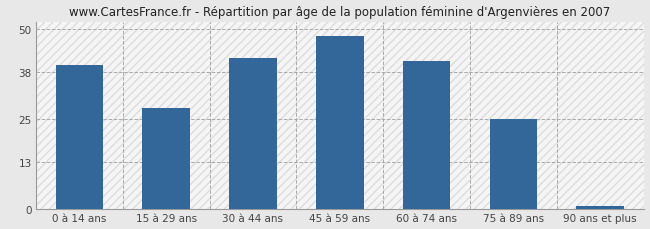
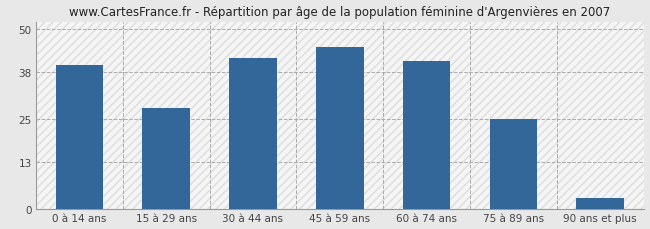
45 à 59 ans: 48 -> 45
90 ans et plus: 1 -> 3
